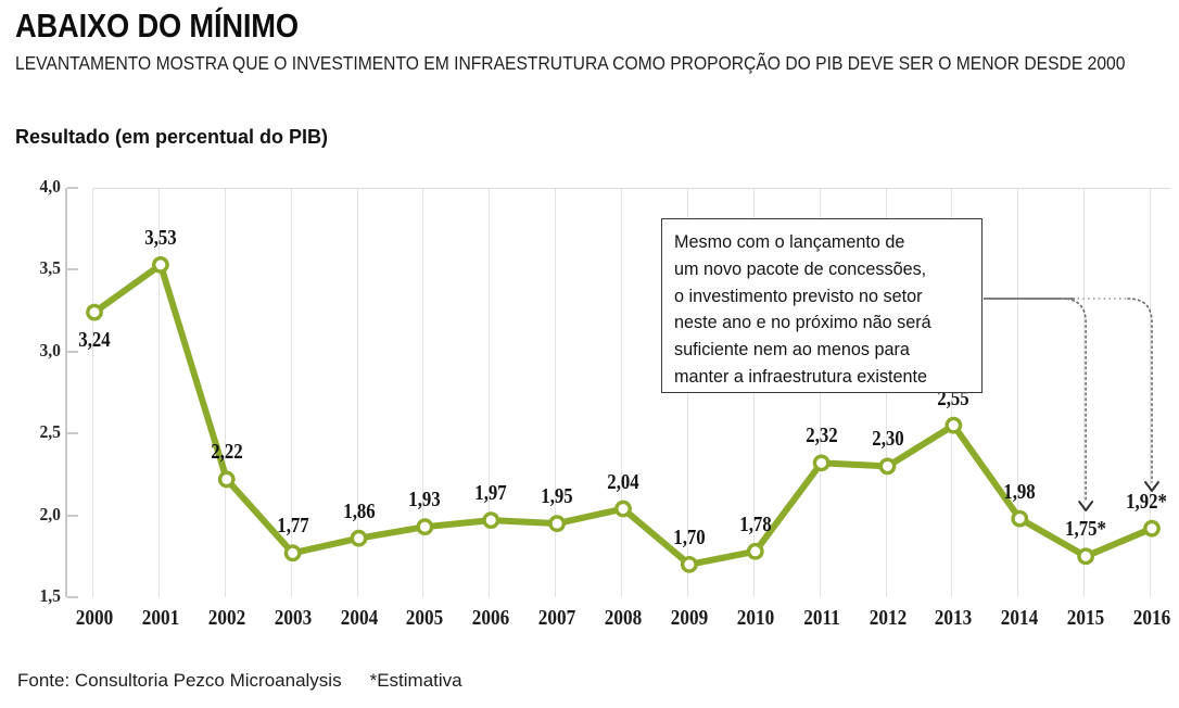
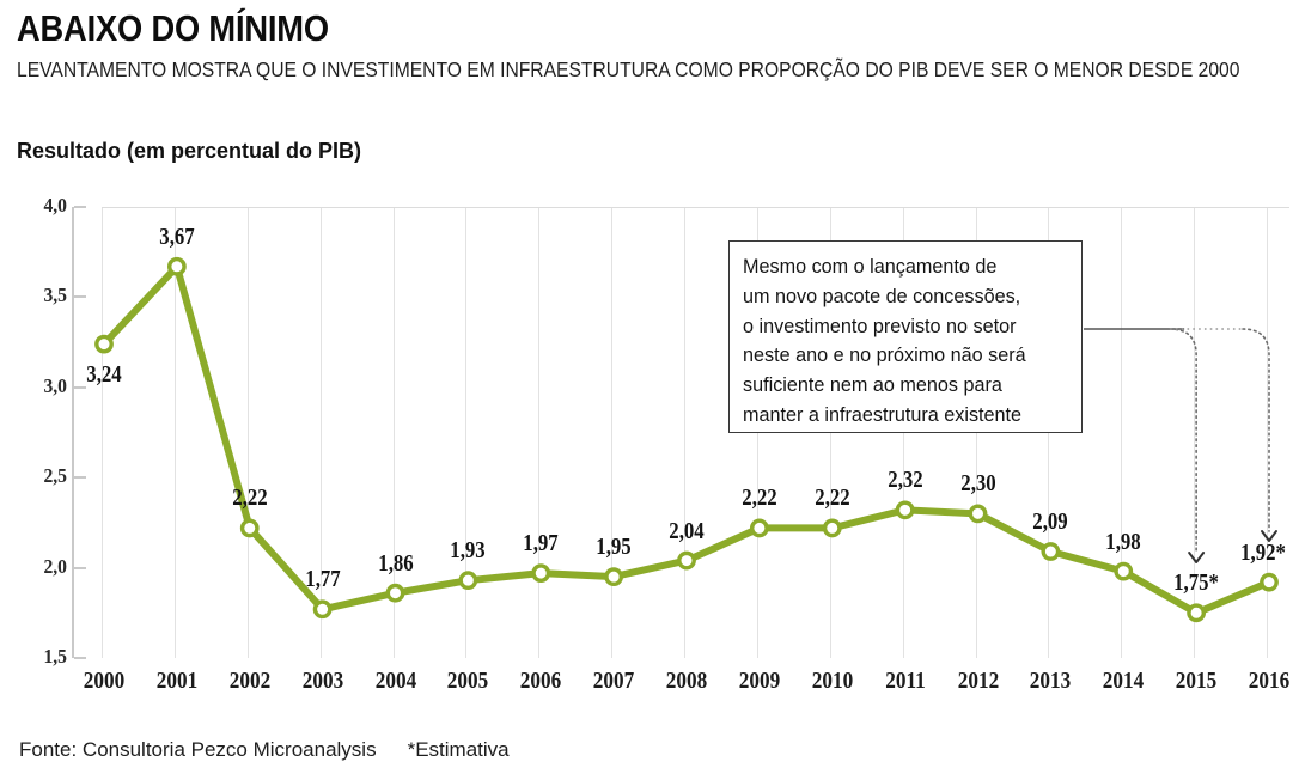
2001: 3,53 -> 3,67
2009: 1,70 -> 2,22
2010: 1,78 -> 2,22
2013: 2,55 -> 2,09
